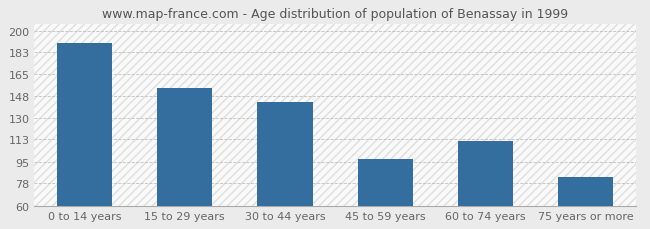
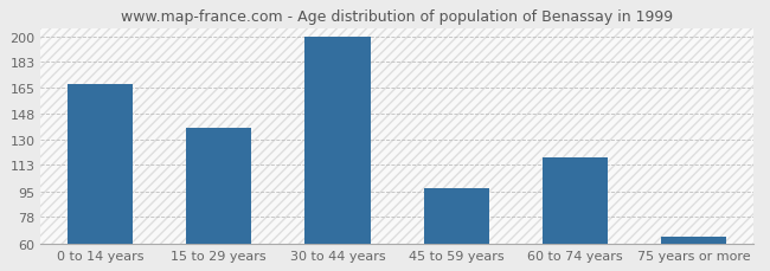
0 to 14 years: 190 -> 168
15 to 29 years: 154 -> 138
30 to 44 years: 143 -> 200
60 to 74 years: 112 -> 118
75 years or more: 83 -> 65
